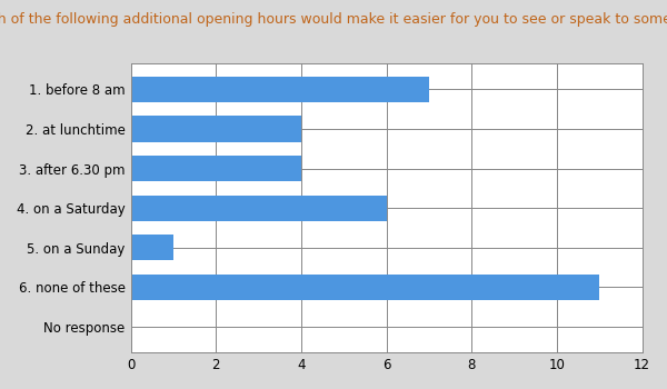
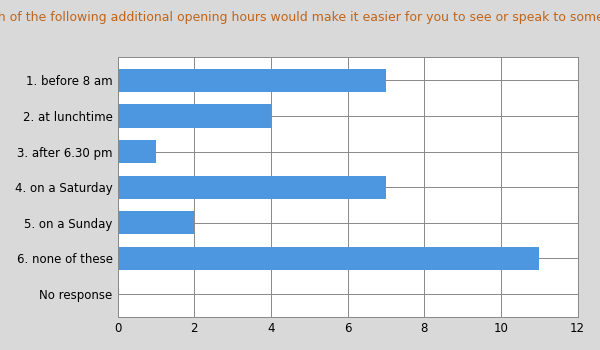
3. after 6.30 pm: 4 -> 1
4. on a Saturday: 6 -> 7
5. on a Sunday: 1 -> 2
